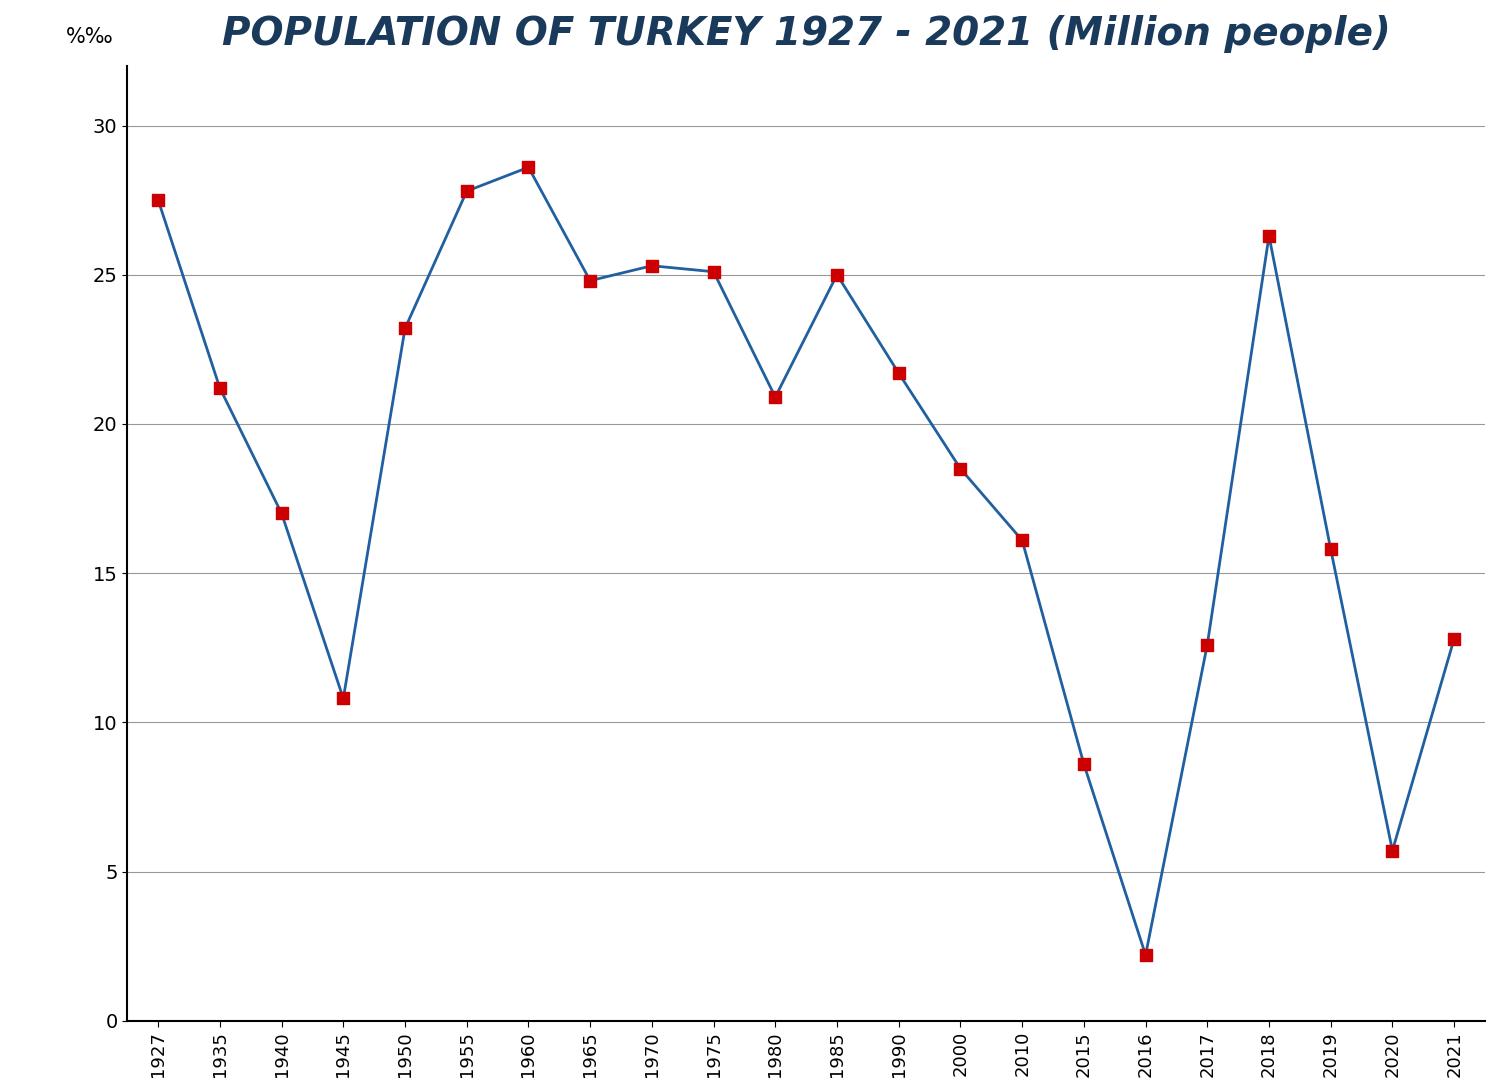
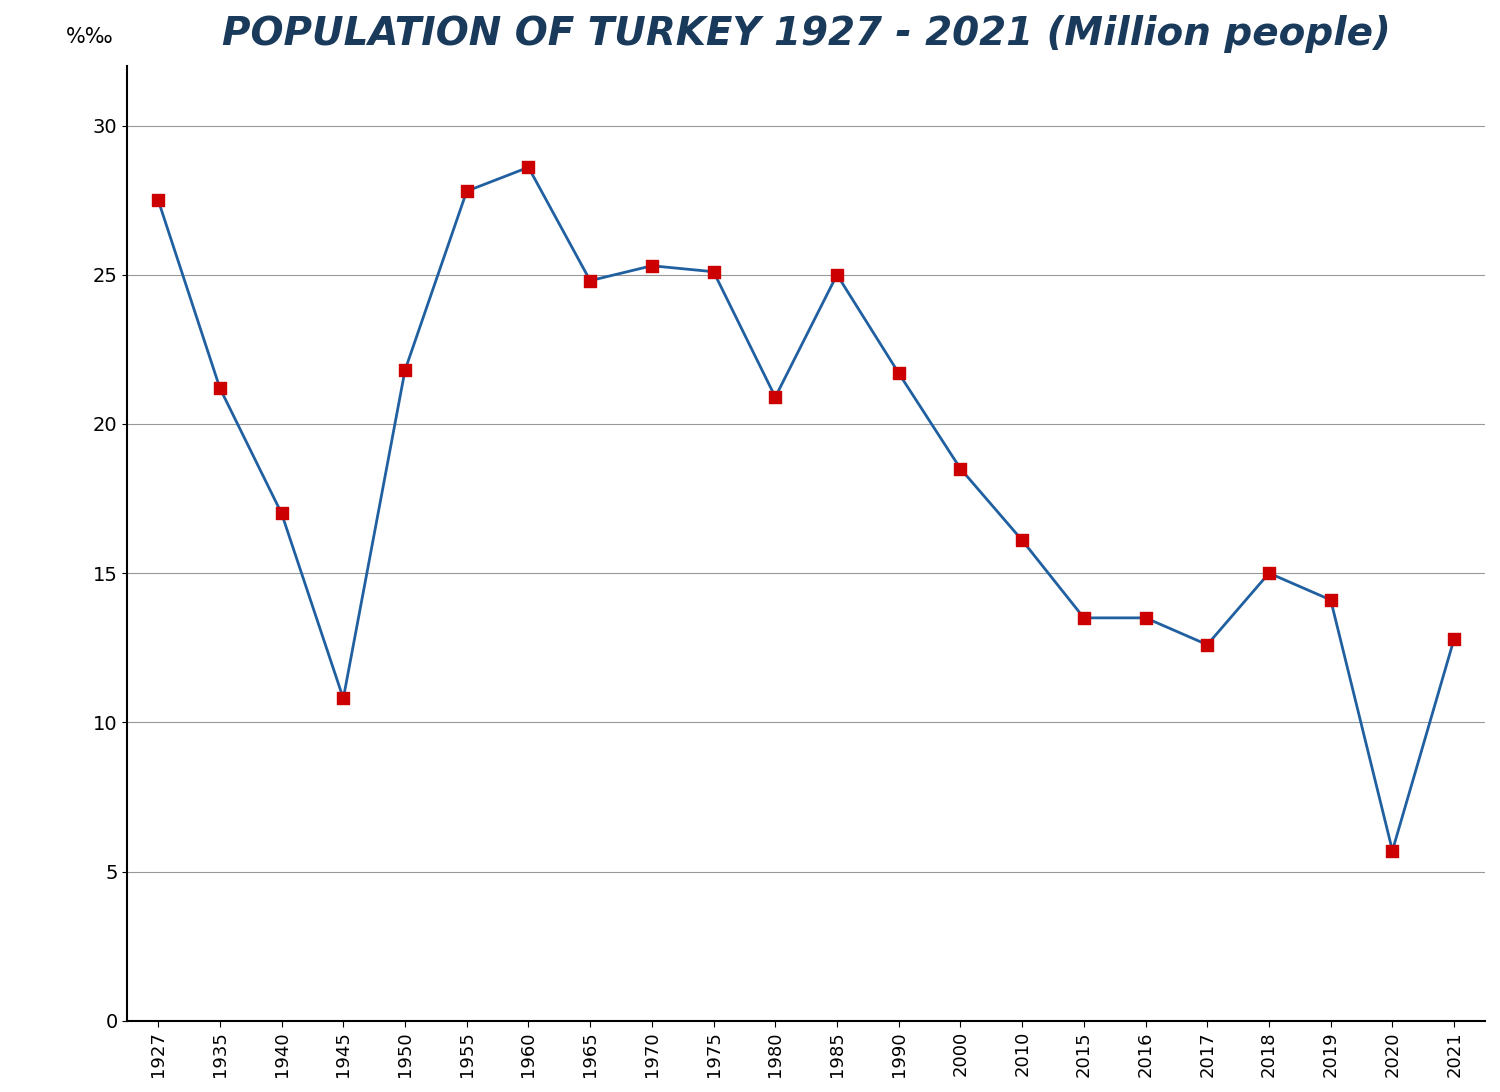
1950: 23.2 -> 21.8
2015: 8.6 -> 13.5
2016: 2.2 -> 13.5
2018: 26.3 -> 15.0
2019: 15.8 -> 14.1
